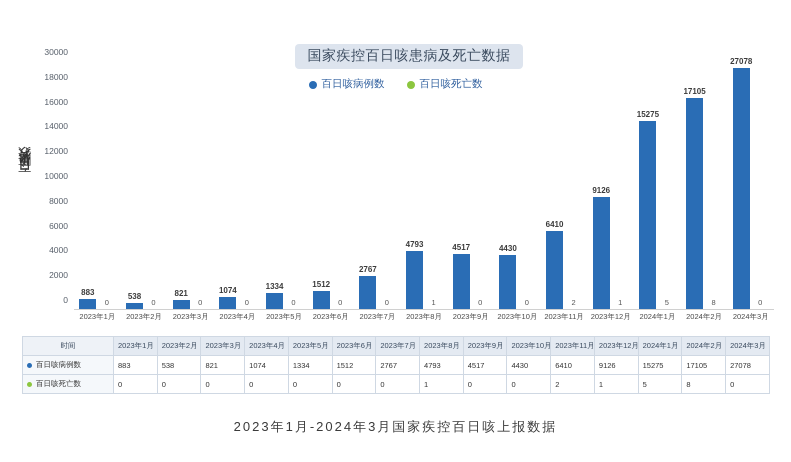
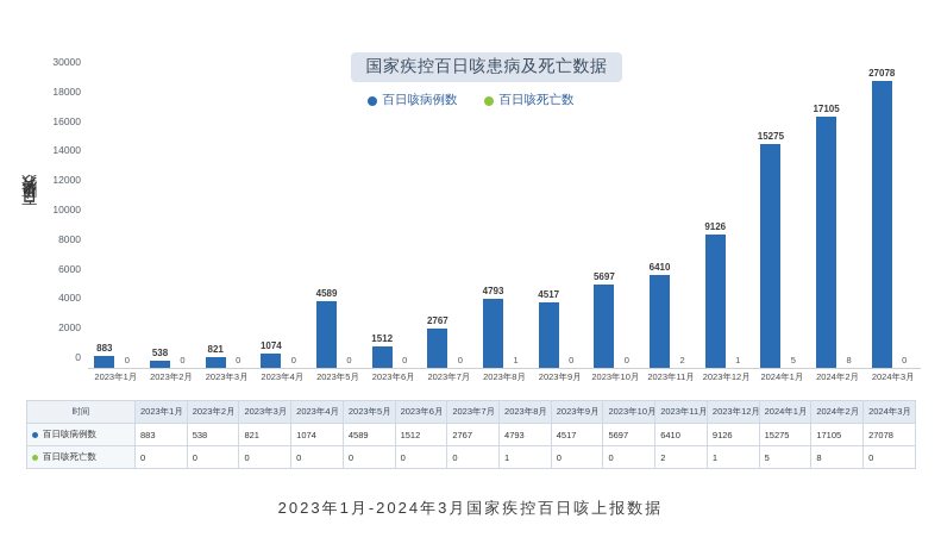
百日咳病例数/2023年5月: 1334 -> 4589
百日咳病例数/2023年10月: 4430 -> 5697
